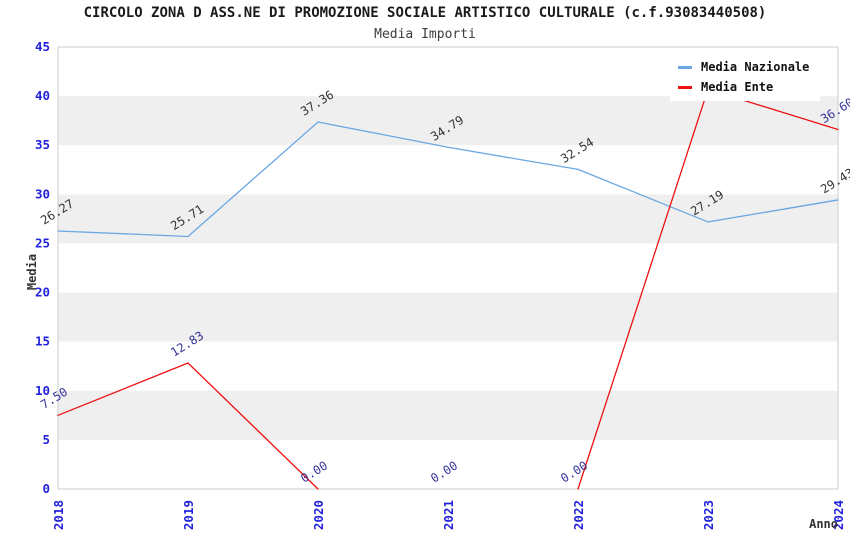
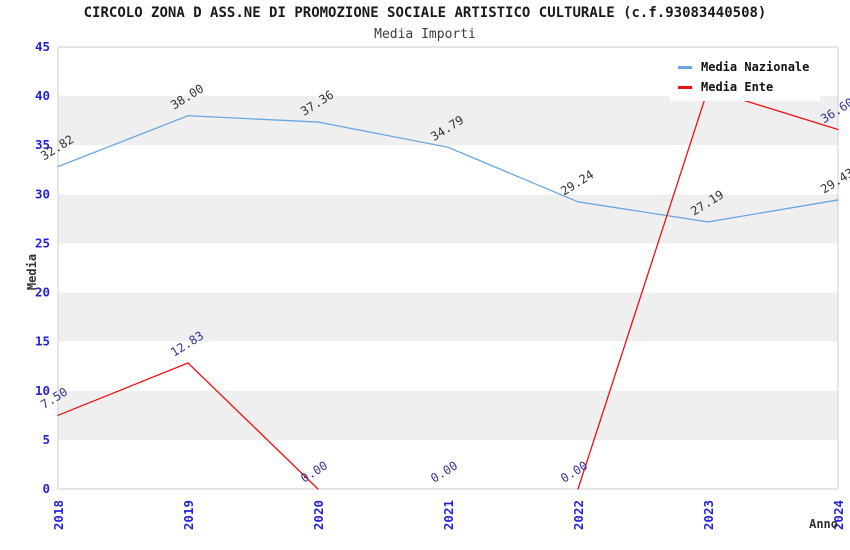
Media Nazionale/2018: 26.27 -> 32.82
Media Nazionale/2019: 25.71 -> 38.00
Media Nazionale/2022: 32.54 -> 29.24
